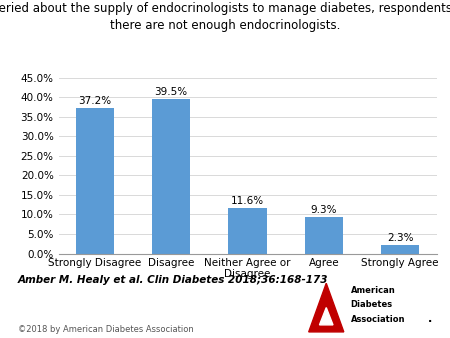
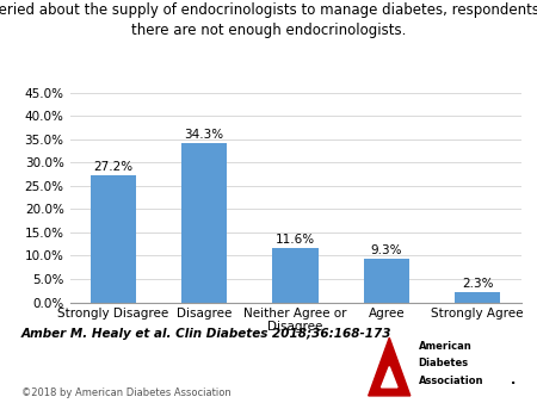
Strongly Disagree: 37.2% -> 27.2%
Disagree: 39.5% -> 34.3%
